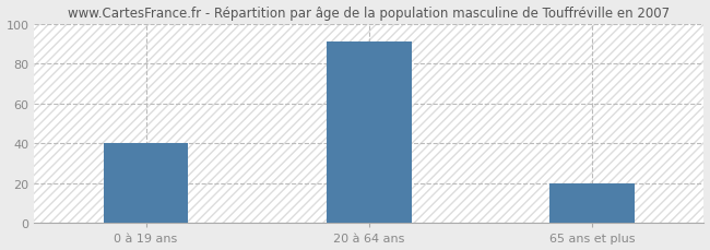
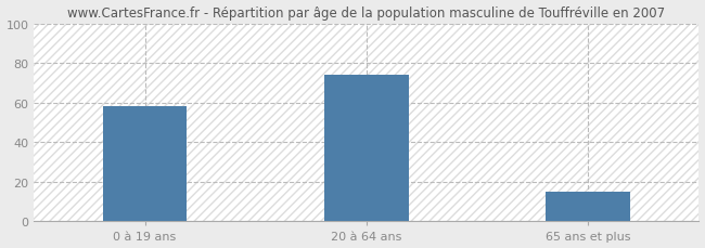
0 à 19 ans: 40 -> 58
20 à 64 ans: 91 -> 74
65 ans et plus: 20 -> 15
